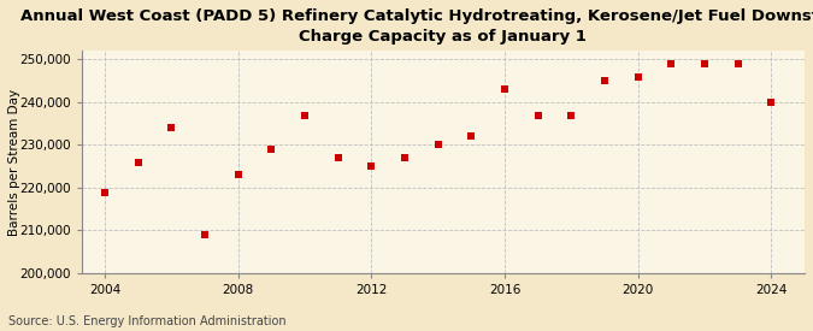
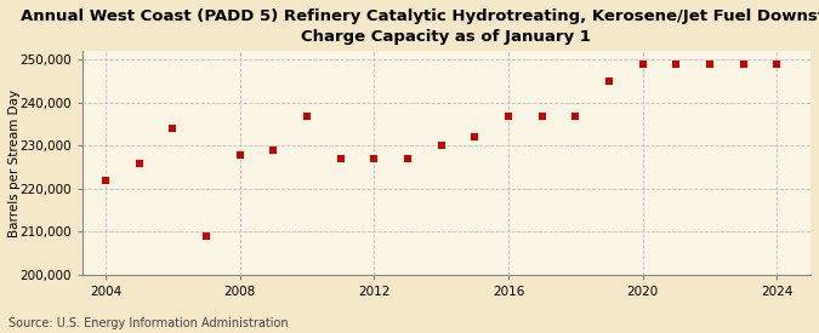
2004: 219,000 -> 222,000
2008: 223,000 -> 228,000
2012: 225,000 -> 227,000
2016: 243,000 -> 237,000
2020: 246,000 -> 249,000
2024: 240,000 -> 249,000
